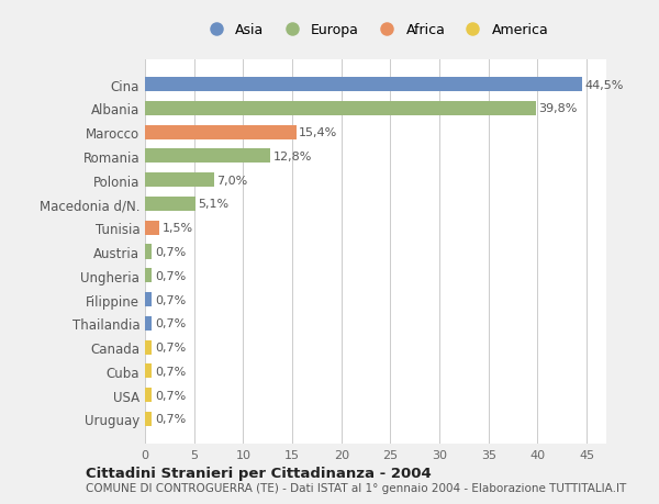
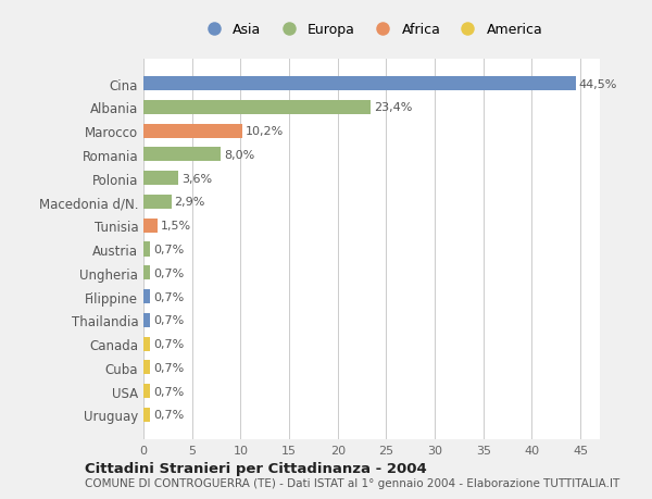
Albania: 39,8% -> 23,4%
Marocco: 15,4% -> 10,2%
Romania: 12,8% -> 8,0%
Polonia: 7,0% -> 3,6%
Macedonia d/N.: 5,1% -> 2,9%
